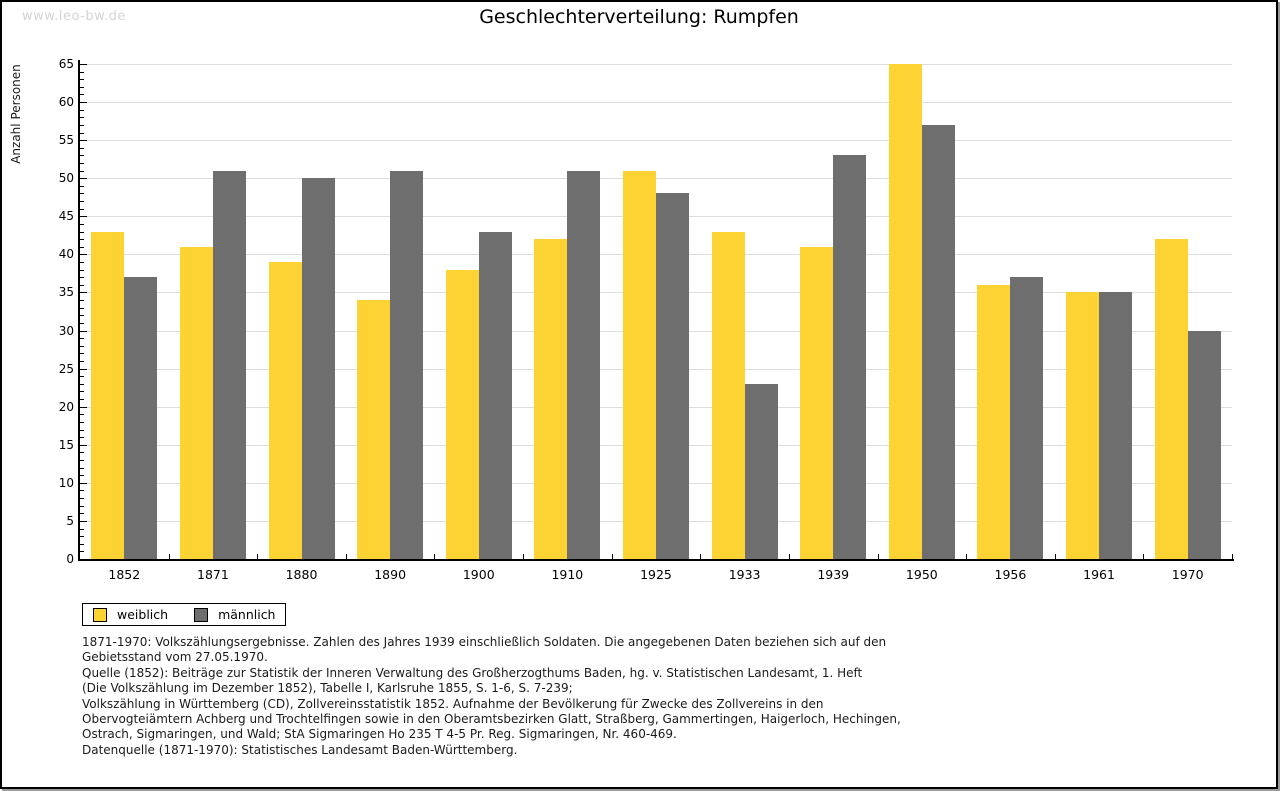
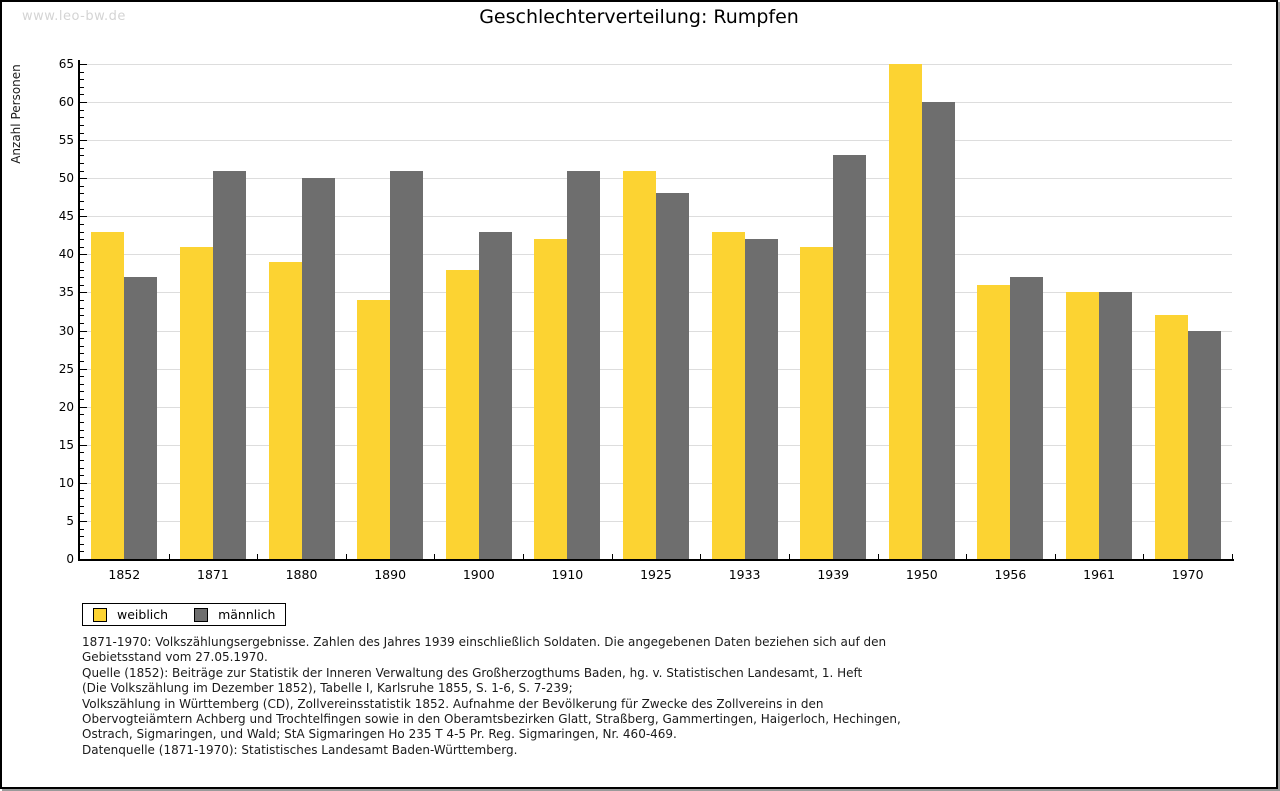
männlich/1933: 23 -> 42
männlich/1950: 57 -> 60
weiblich/1970: 42 -> 32
